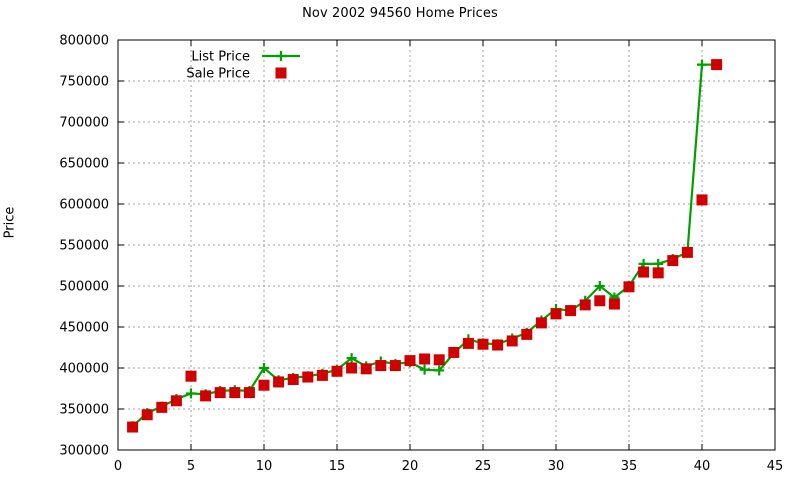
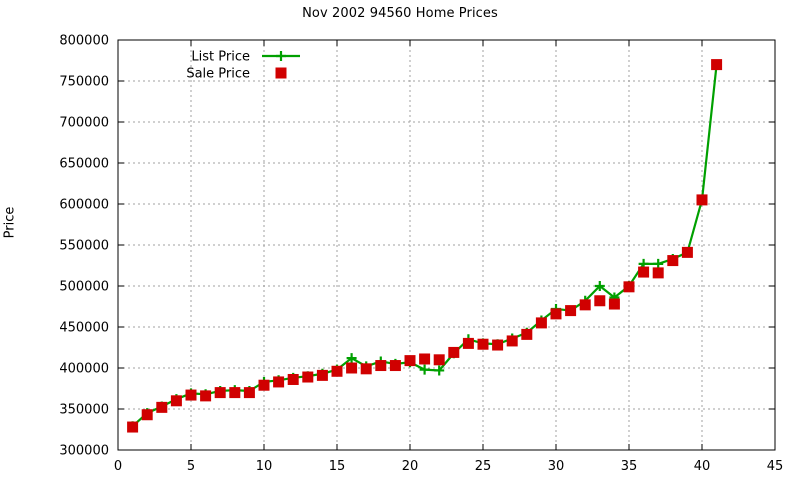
Sale Price/5: 390000 -> 370000
List Price/10: 400000 -> 380000
List Price/40: 770000 -> 600000
